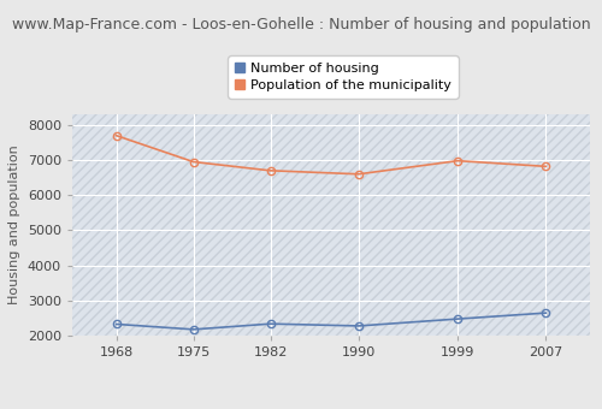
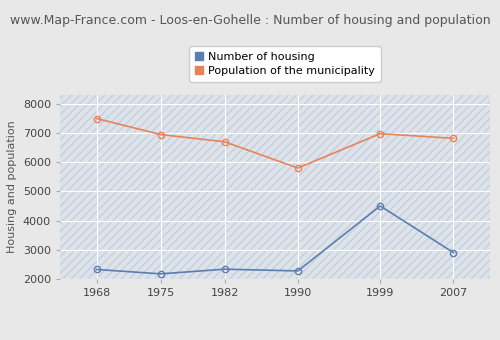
Population of the municipality/1968: 7700 -> 7500
Population of the municipality/1990: 6600 -> 5800
Number of housing/1999: 2470 -> 4500
Number of housing/2007: 2640 -> 2900
